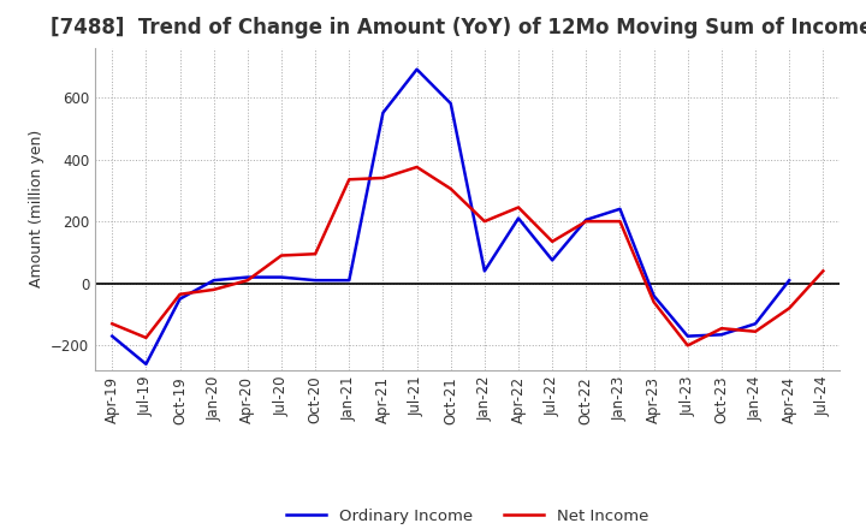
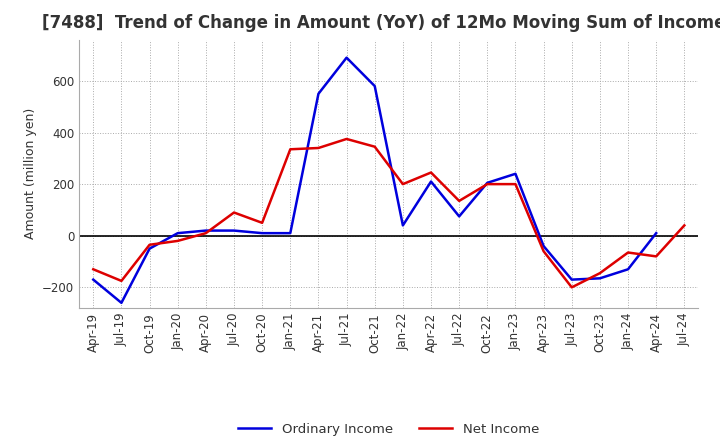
Net Income/Oct-20: 95 -> 50
Net Income/Oct-21: 305 -> 345
Net Income/Jan-24: -155 -> -65
